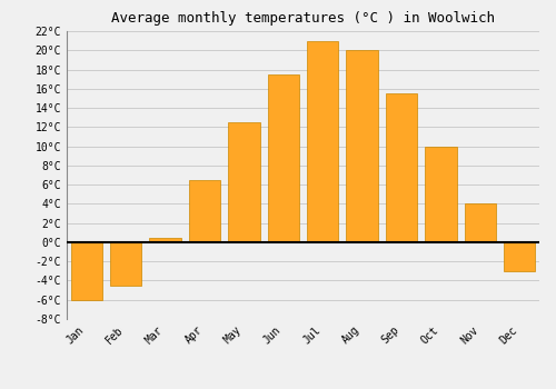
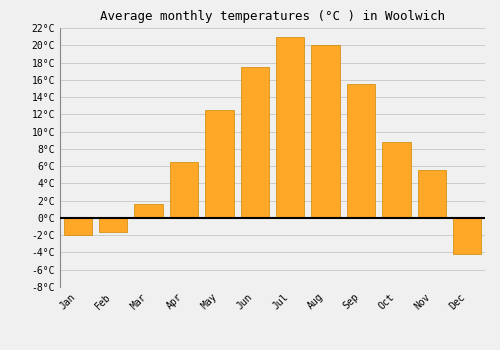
Jan: -6.0°C -> -2.0°C
Feb: -4.5°C -> -1.6°C
Mar: 0.5°C -> 1.6°C
Oct: 10.0°C -> 8.8°C
Nov: 4.0°C -> 5.6°C
Dec: -3.0°C -> -4.2°C
